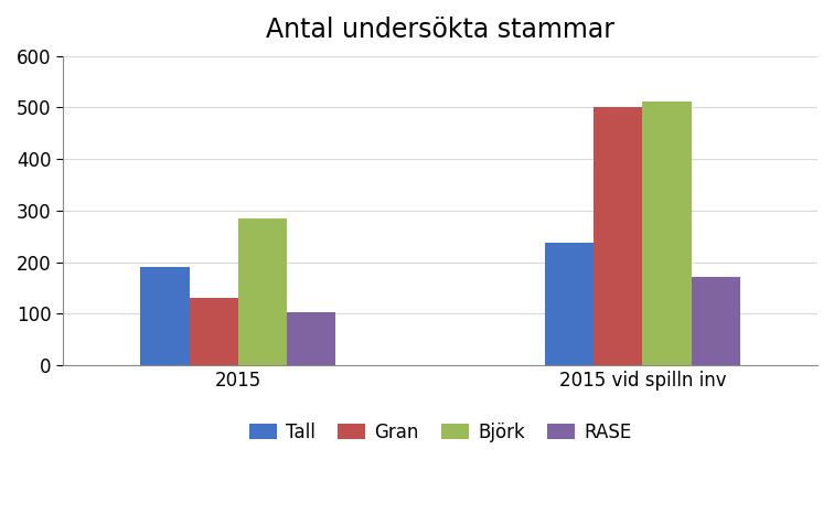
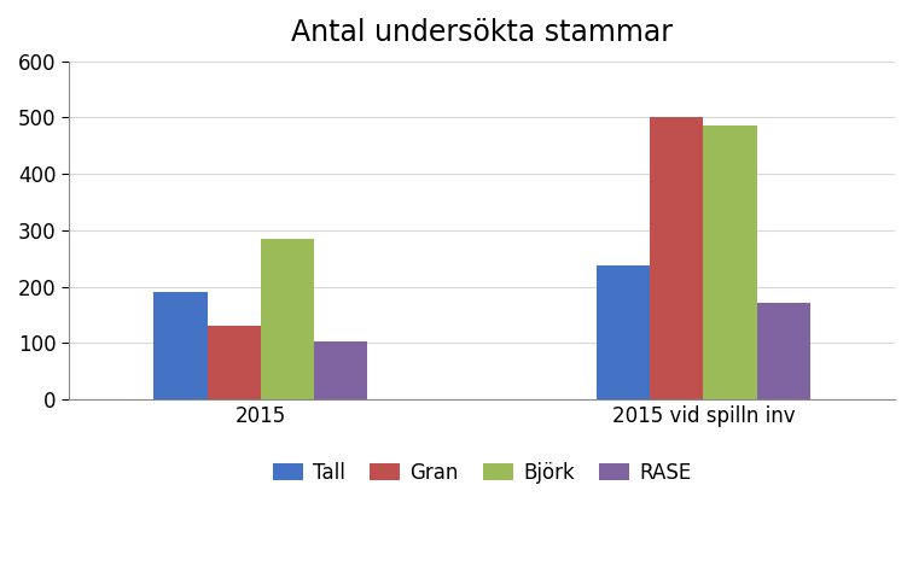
Björk/2015 vid spilln inv: 511 -> 485
